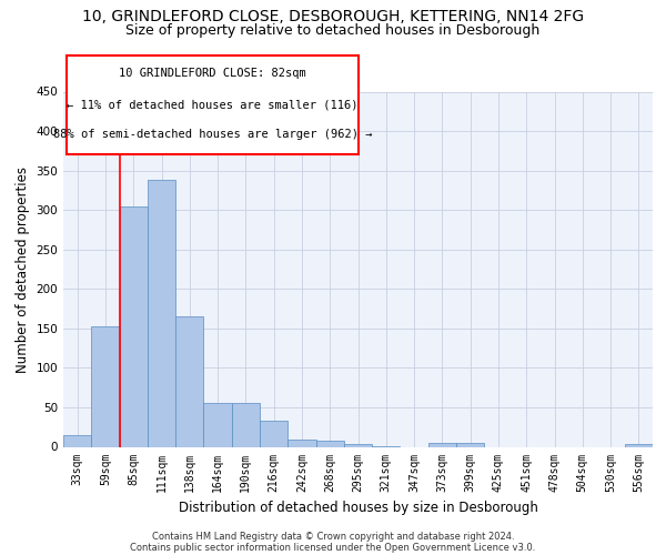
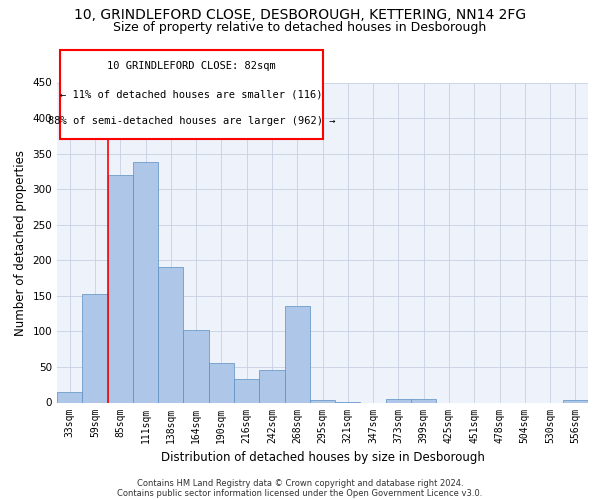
85sqm: 305 -> 320
138sqm: 165 -> 190
164sqm: 55 -> 102
242sqm: 9 -> 46
268sqm: 8 -> 136
